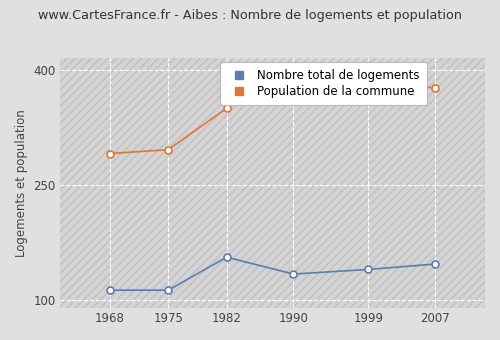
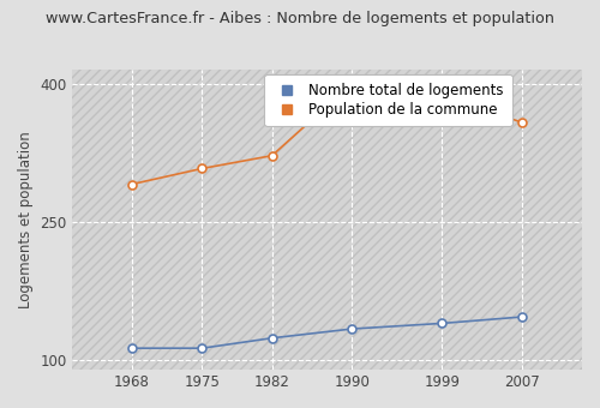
Population de la commune/1975: 296 -> 308
Nombre total de logements/1982: 156 -> 124
Population de la commune/1982: 350 -> 322
Population de la commune/2007: 376 -> 358
